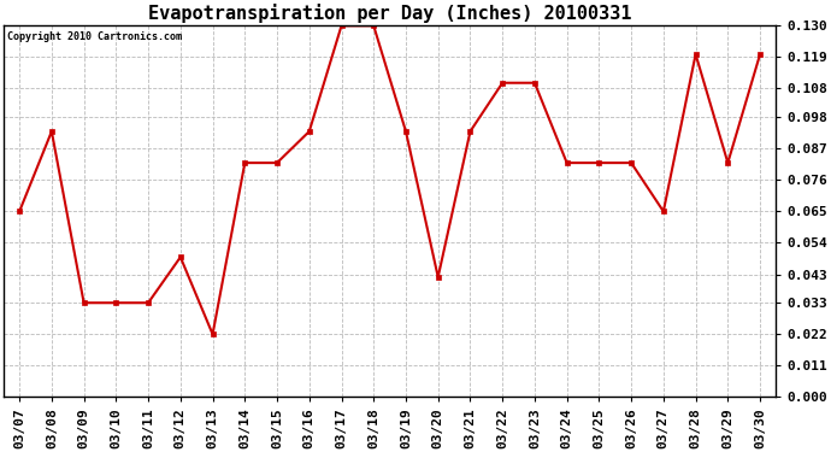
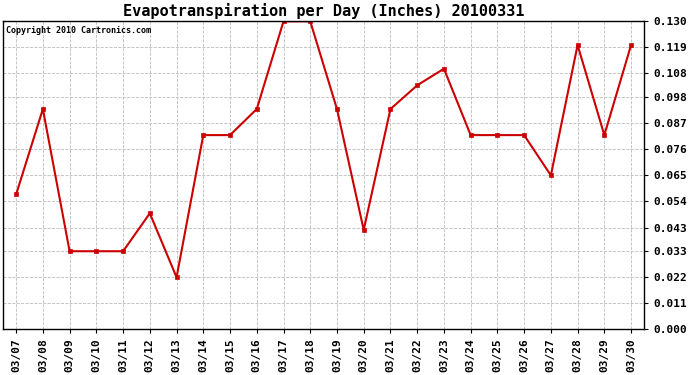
03/07: 0.065 -> 0.057
03/22: 0.110 -> 0.103
